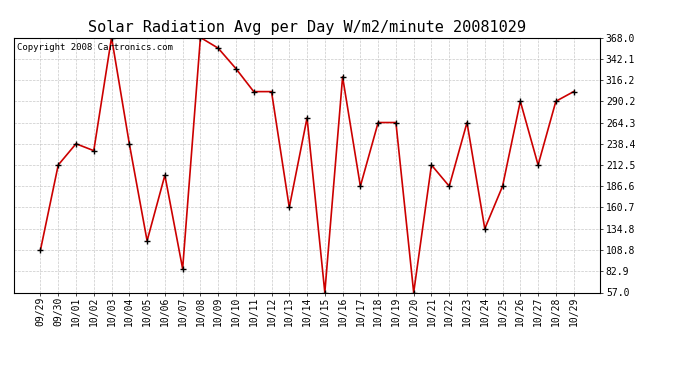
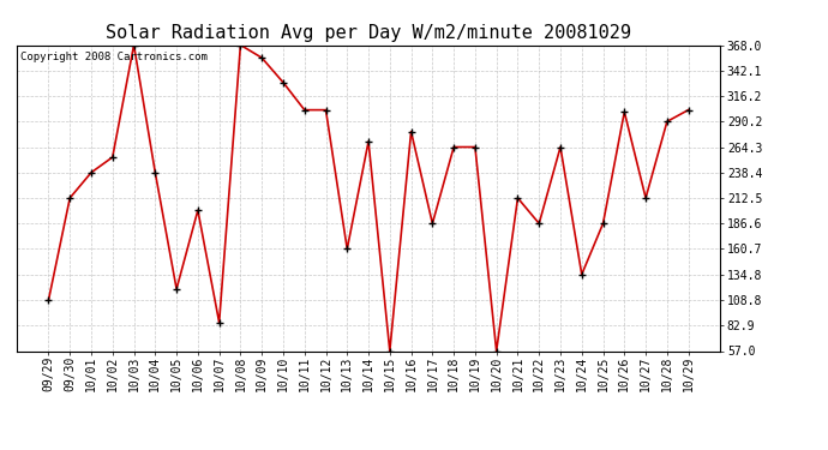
10/02: 230 -> 254
10/16: 320 -> 280
10/26: 290 -> 300
